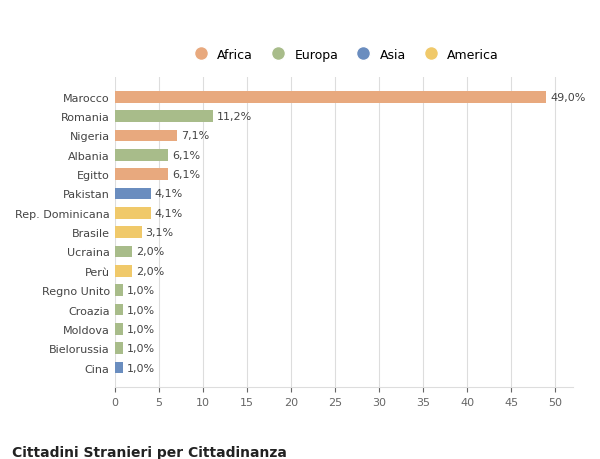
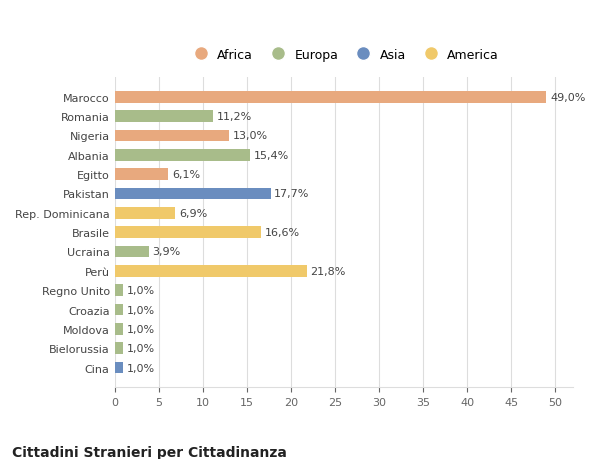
Nigeria: 7,1% -> 13,0%
Albania: 6,1% -> 15,4%
Pakistan: 4,1% -> 17,7%
Rep. Dominicana: 4,1% -> 6,9%
Brasile: 3,1% -> 16,6%
Ucraina: 2,0% -> 3,9%
Perù: 2,0% -> 21,8%
